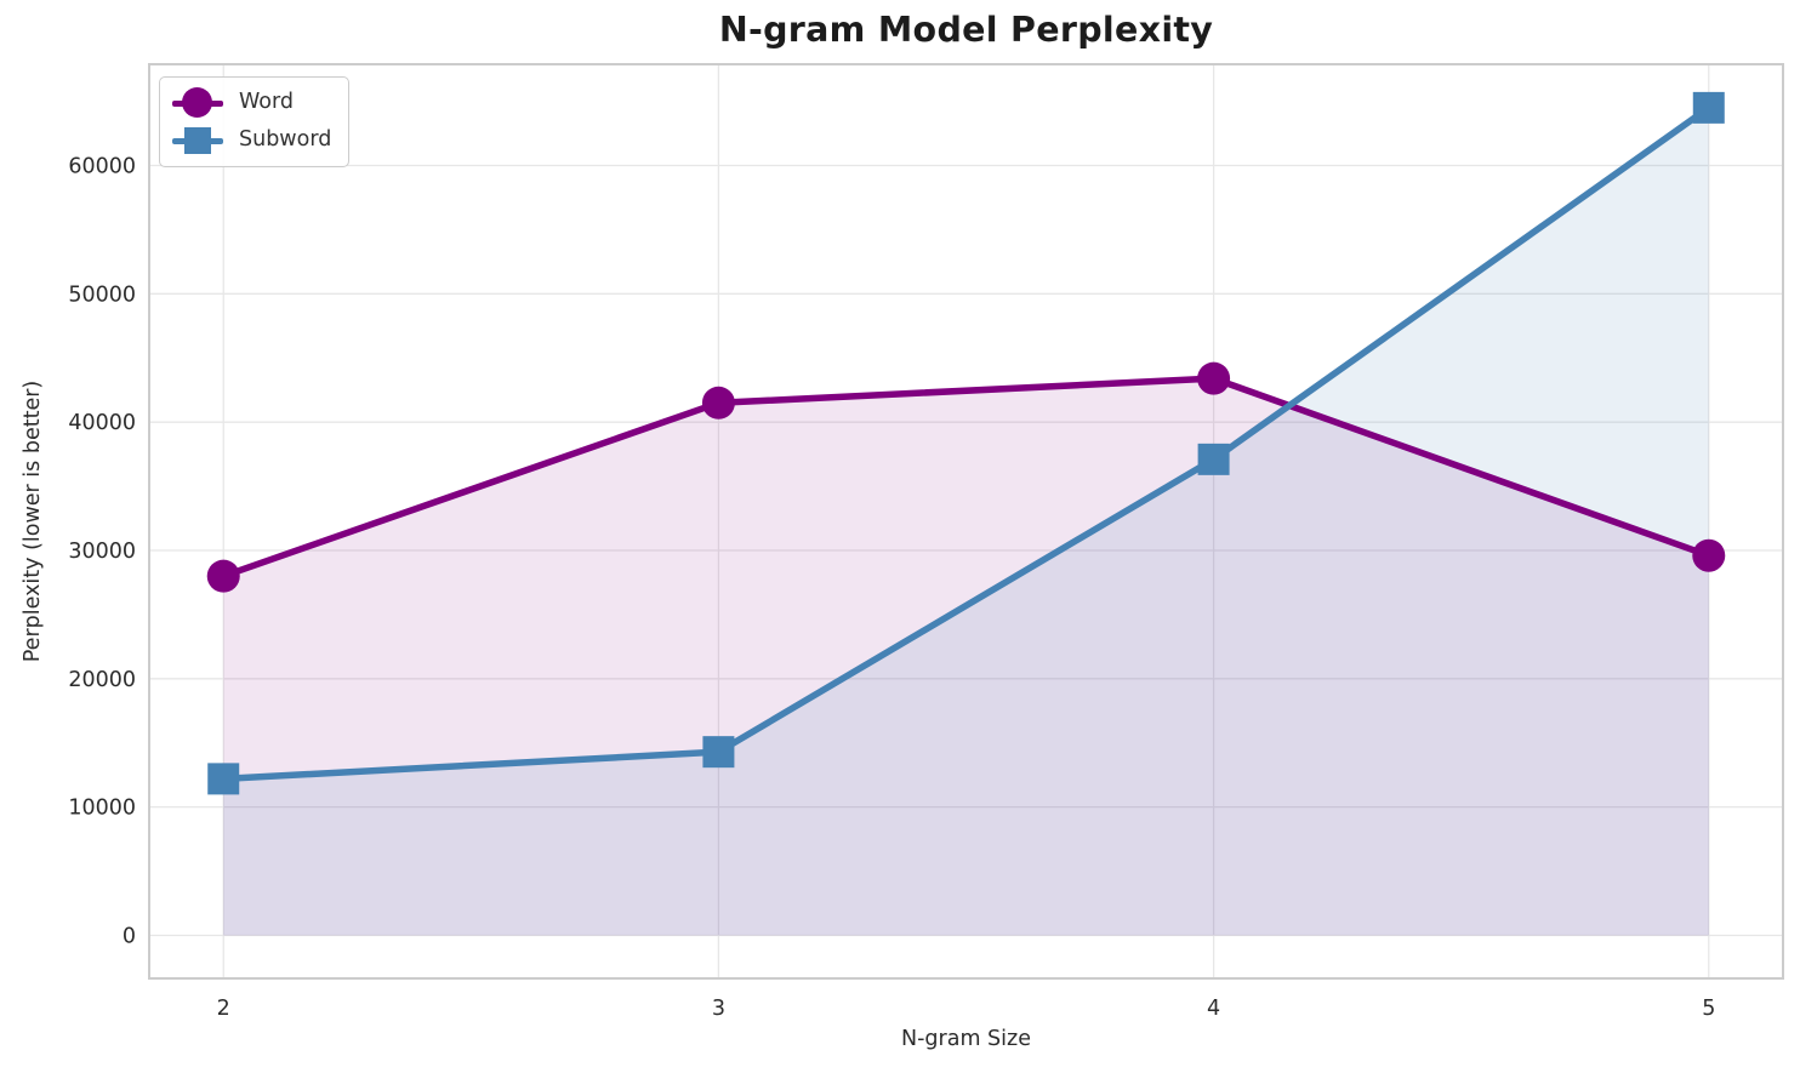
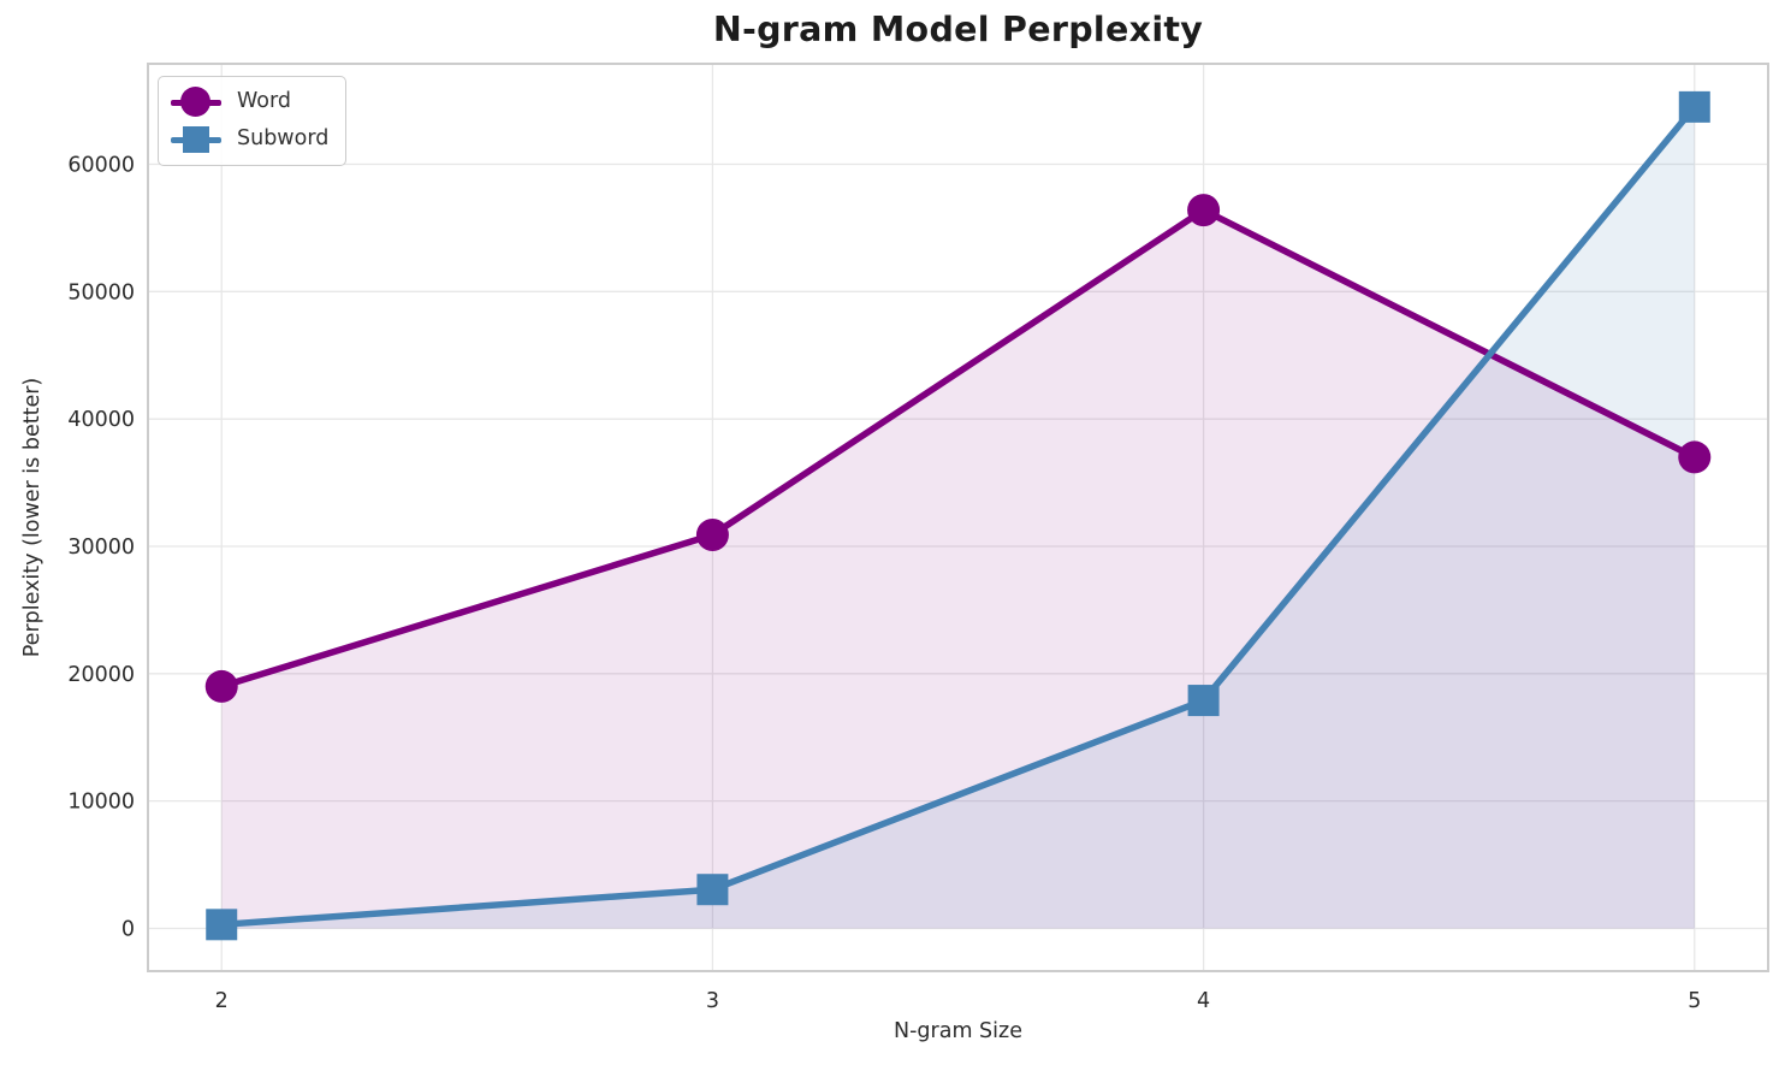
Word/2: 28000 -> 19000
Subword/2: 12200 -> 300
Word/3: 41500 -> 30900
Subword/3: 14300 -> 3000
Word/4: 43400 -> 56400
Subword/4: 37100 -> 17900
Word/5: 29600 -> 37000
